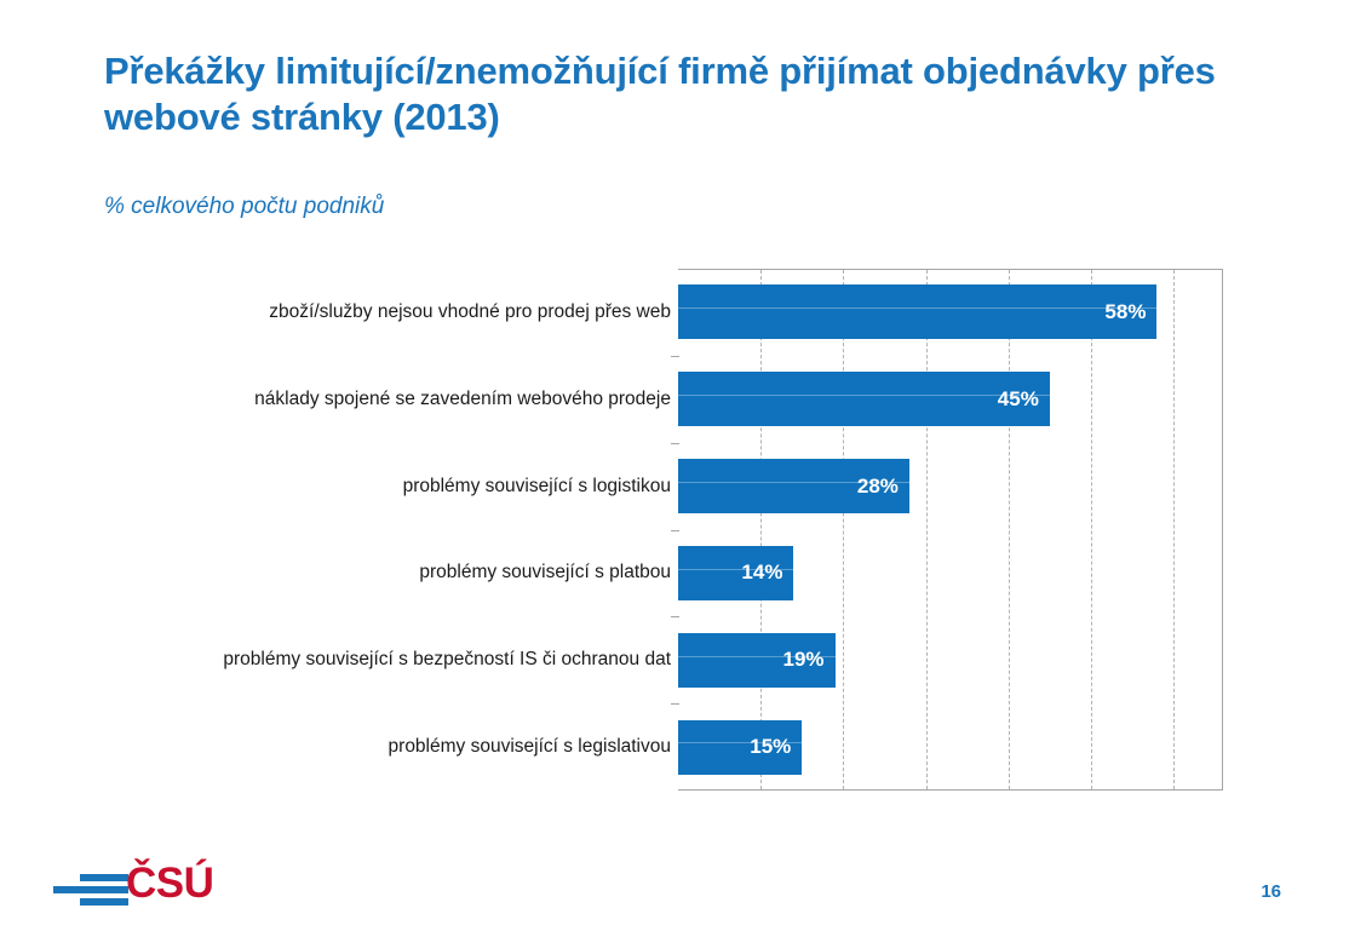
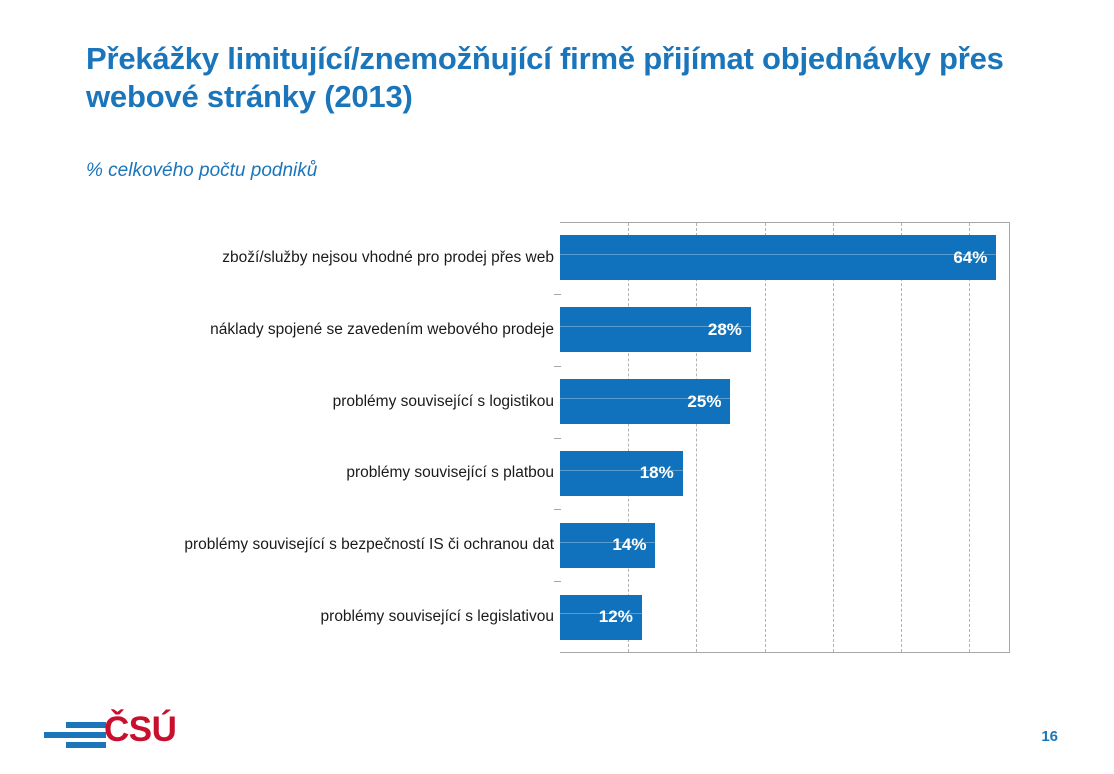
zboží/služby nejsou vhodné pro prodej přes web: 58% -> 64%
náklady spojené se zavedením webového prodeje: 45% -> 28%
problémy související s logistikou: 28% -> 25%
problémy související s platbou: 14% -> 18%
problémy související s bezpečností IS či ochranou dat: 19% -> 14%
problémy související s legislativou: 15% -> 12%
